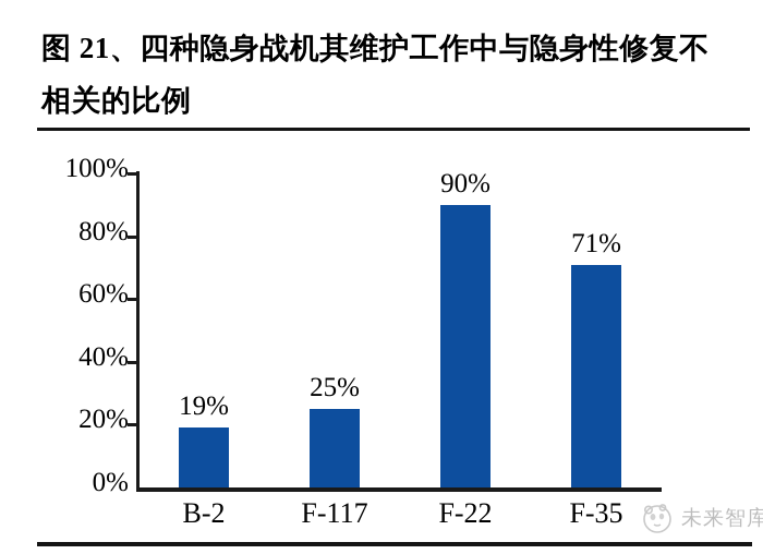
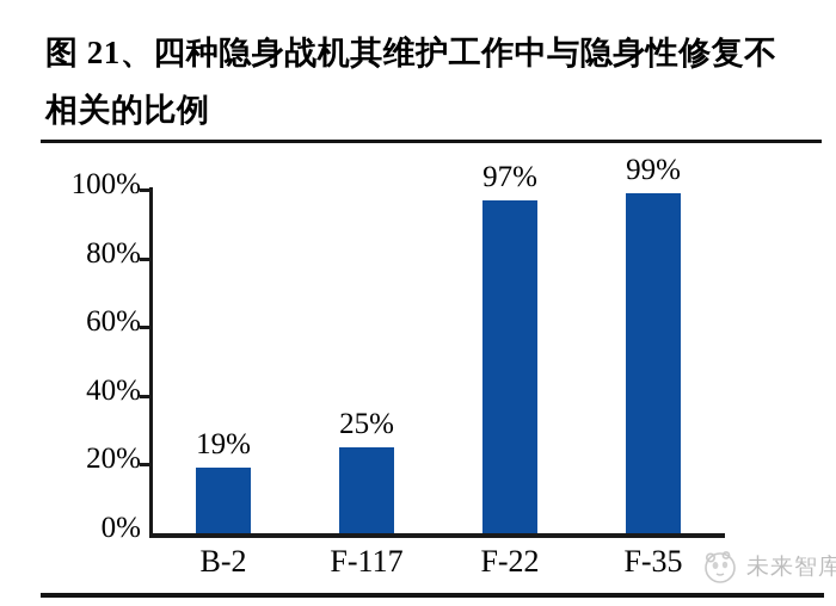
F-22: 90% -> 97%
F-35: 71% -> 99%
